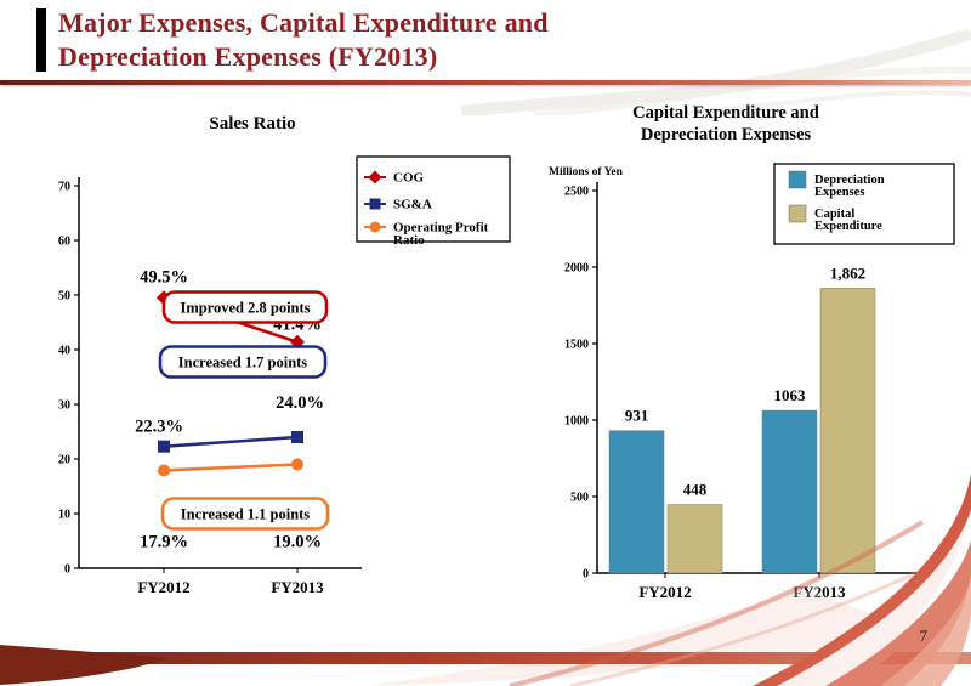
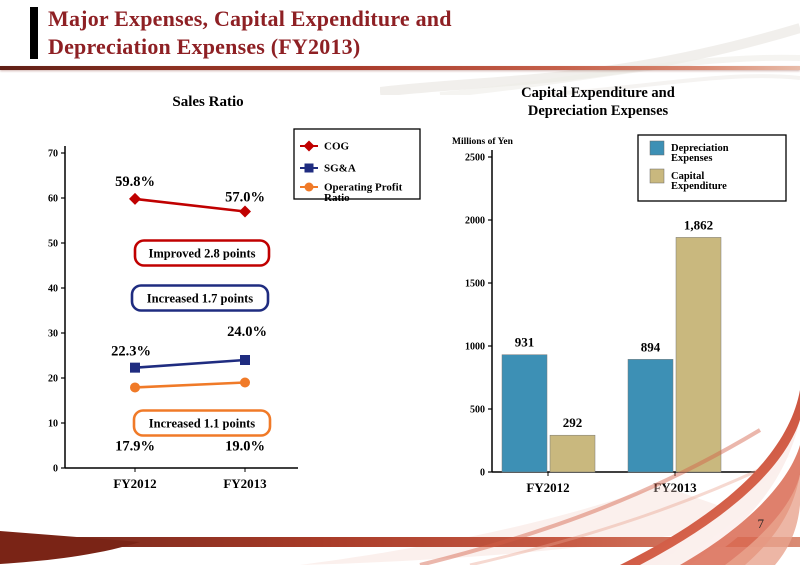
Sales Ratio/COG/FY2012: 49.5% -> 59.8%
Sales Ratio/COG/FY2013: 41.4% -> 57.0%
Capital Expenditure and Depreciation Expenses/Capital Expenditure/FY2012: 448 -> 292
Capital Expenditure and Depreciation Expenses/Depreciation Expenses/FY2013: 1063 -> 894
